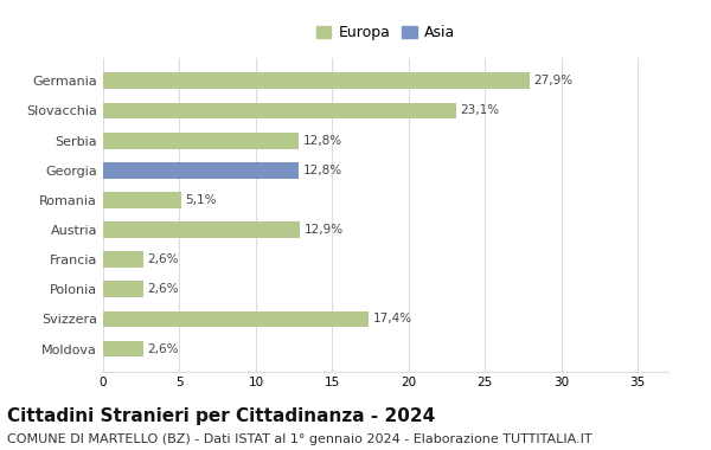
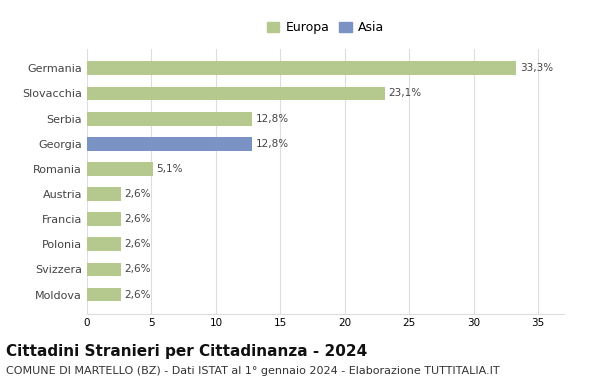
Germania: 27,9% -> 33,3%
Austria: 12,9% -> 2,6%
Svizzera: 17,4% -> 2,6%
